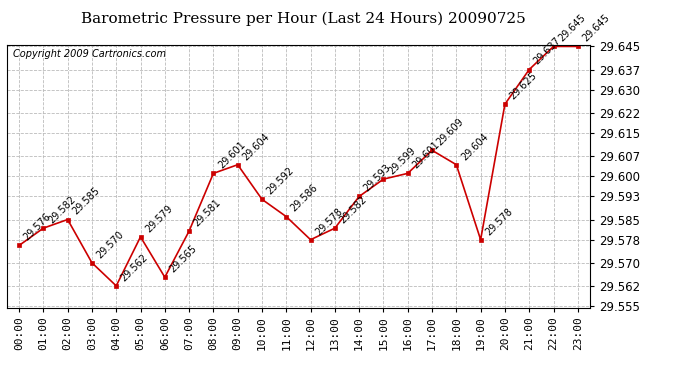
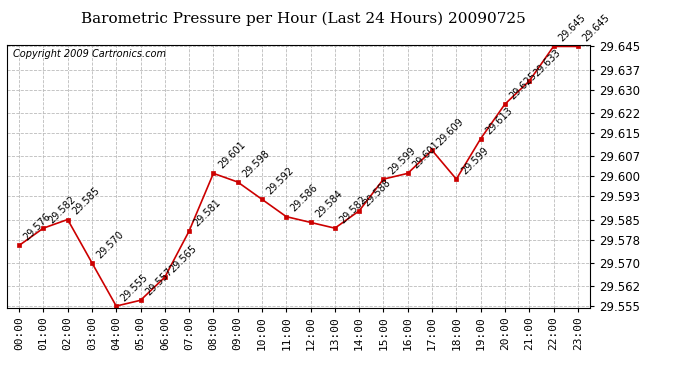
04:00: 29.562 -> 29.555
05:00: 29.579 -> 29.557
09:00: 29.604 -> 29.598
12:00: 29.578 -> 29.584
14:00: 29.593 -> 29.588
18:00: 29.604 -> 29.599
19:00: 29.578 -> 29.613
21:00: 29.637 -> 29.633
